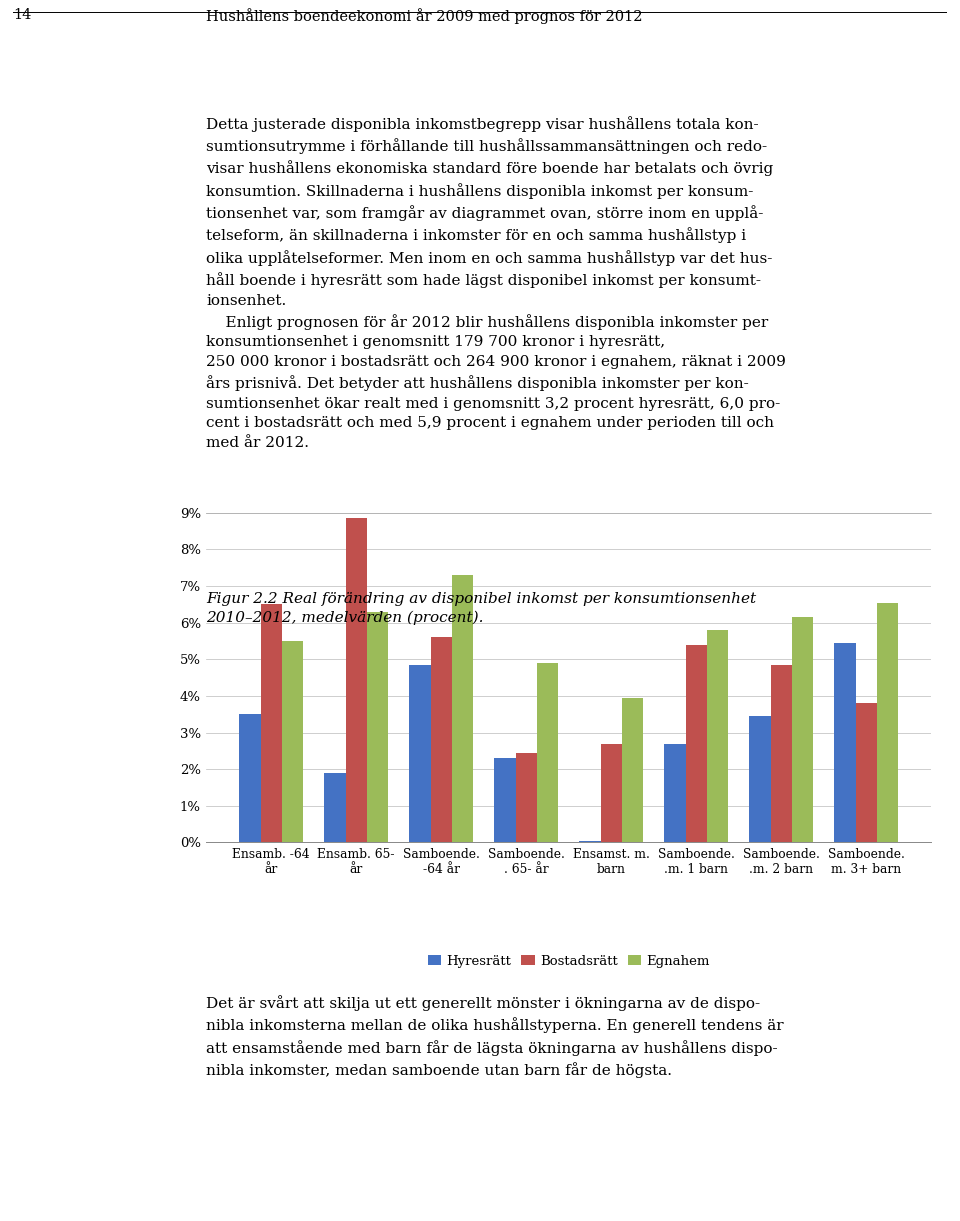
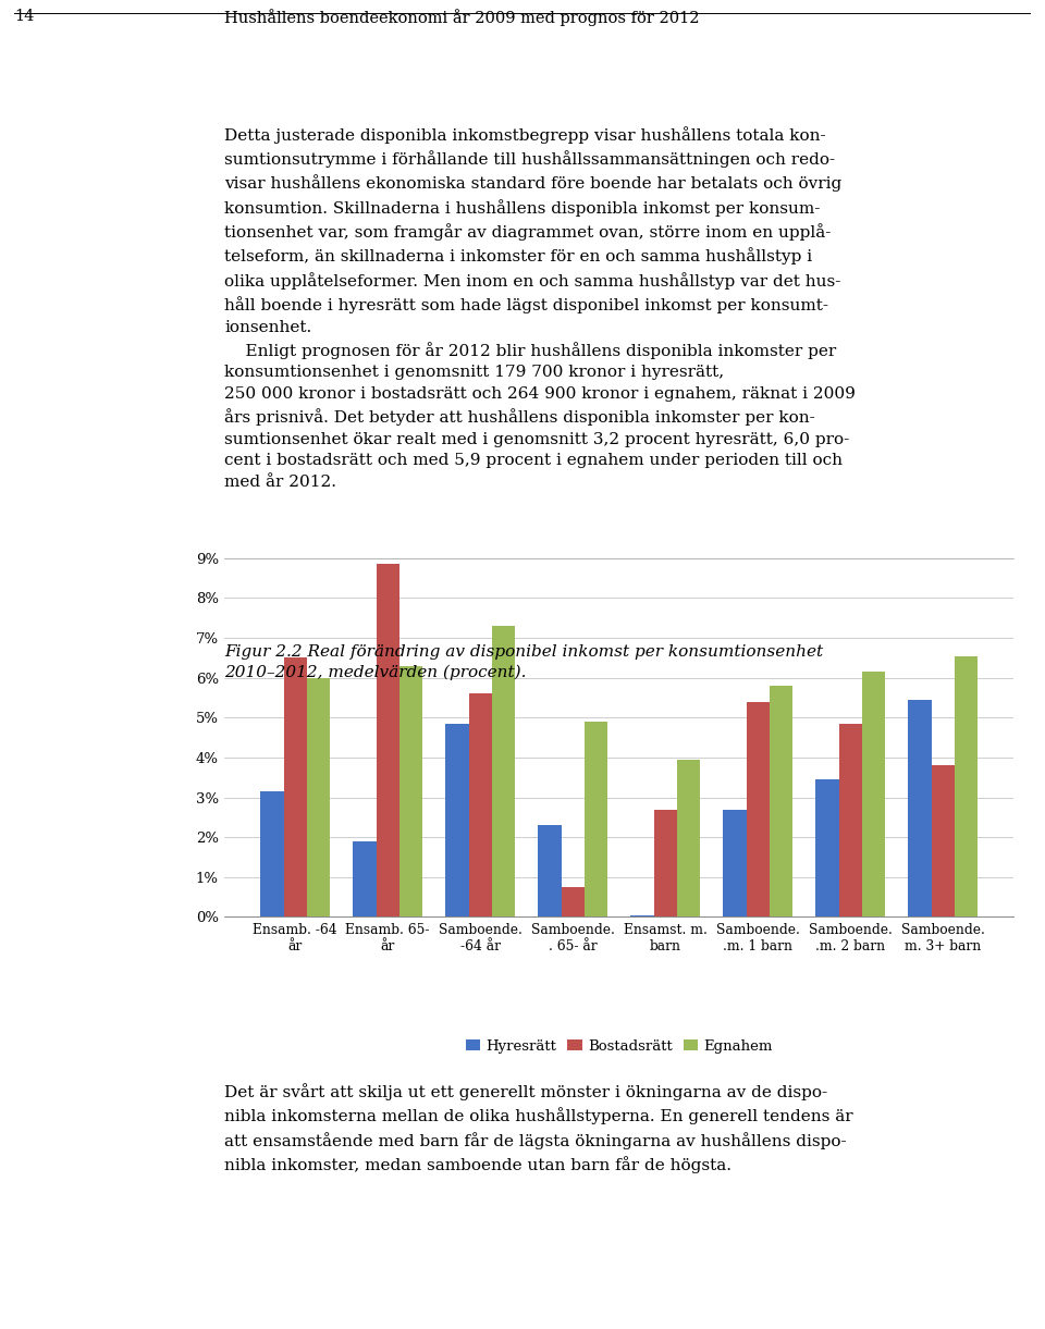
Hyresrätt/Ensamb. -64 år: 3.50% -> 3.15%
Egnahem/Ensamb. -64 år: 5.50% -> 6.00%
Bostadsrätt/Samboende. . 65- år: 2.45% -> 0.75%
